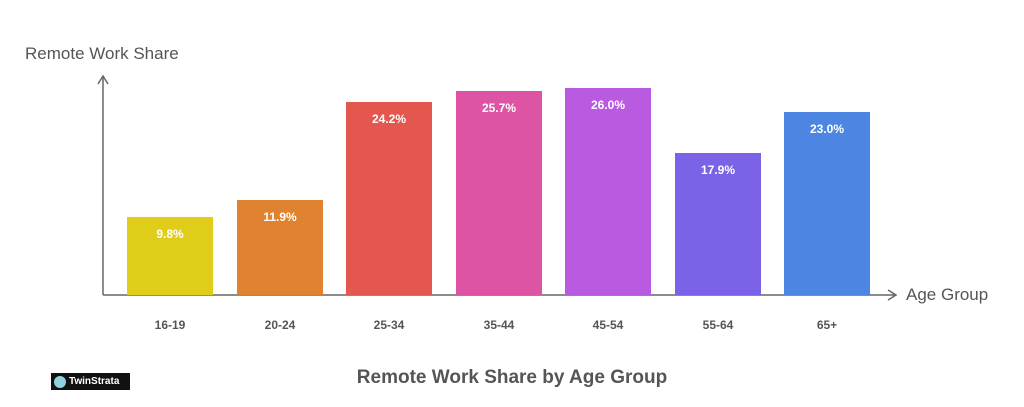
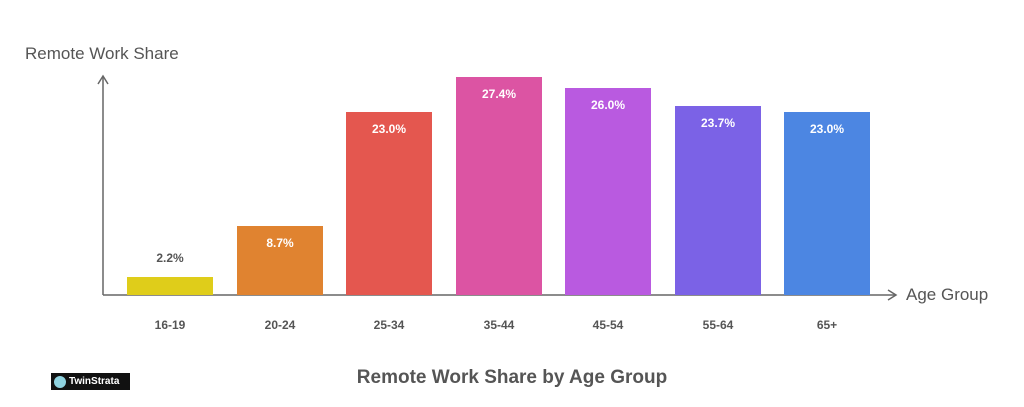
16-19: 9.8% -> 2.2%
20-24: 11.9% -> 8.7%
25-34: 24.2% -> 23.0%
35-44: 25.7% -> 27.4%
55-64: 17.9% -> 23.7%
